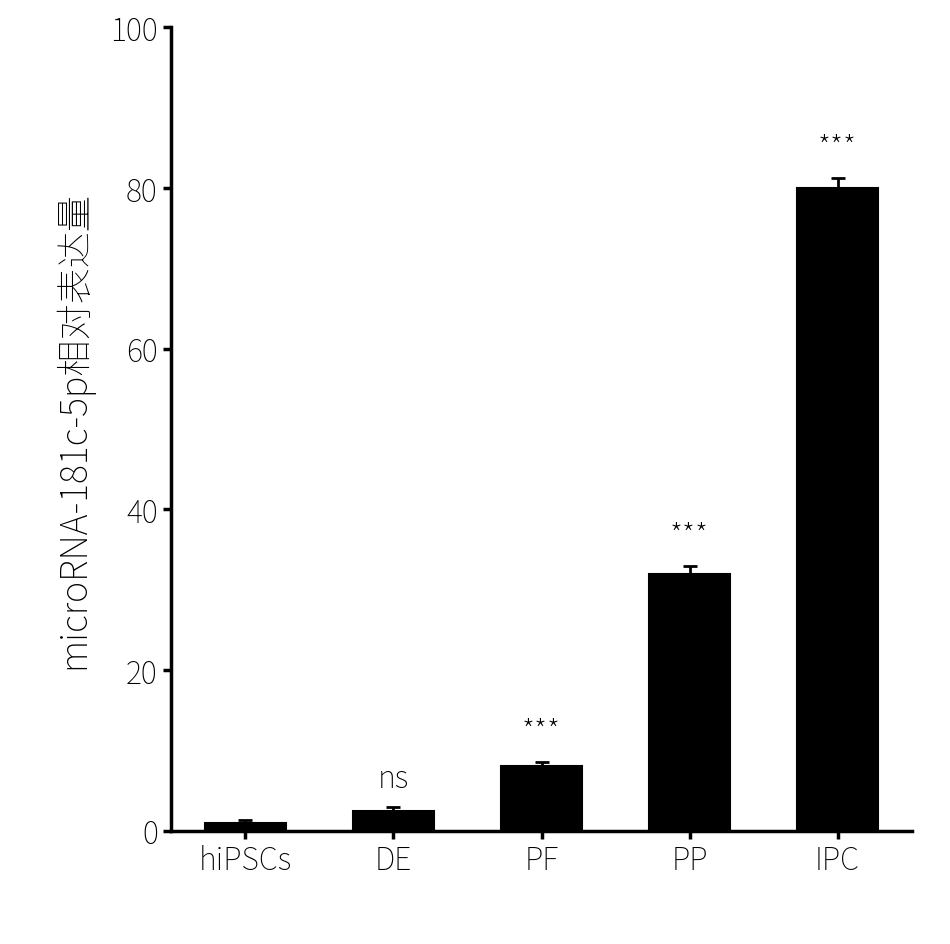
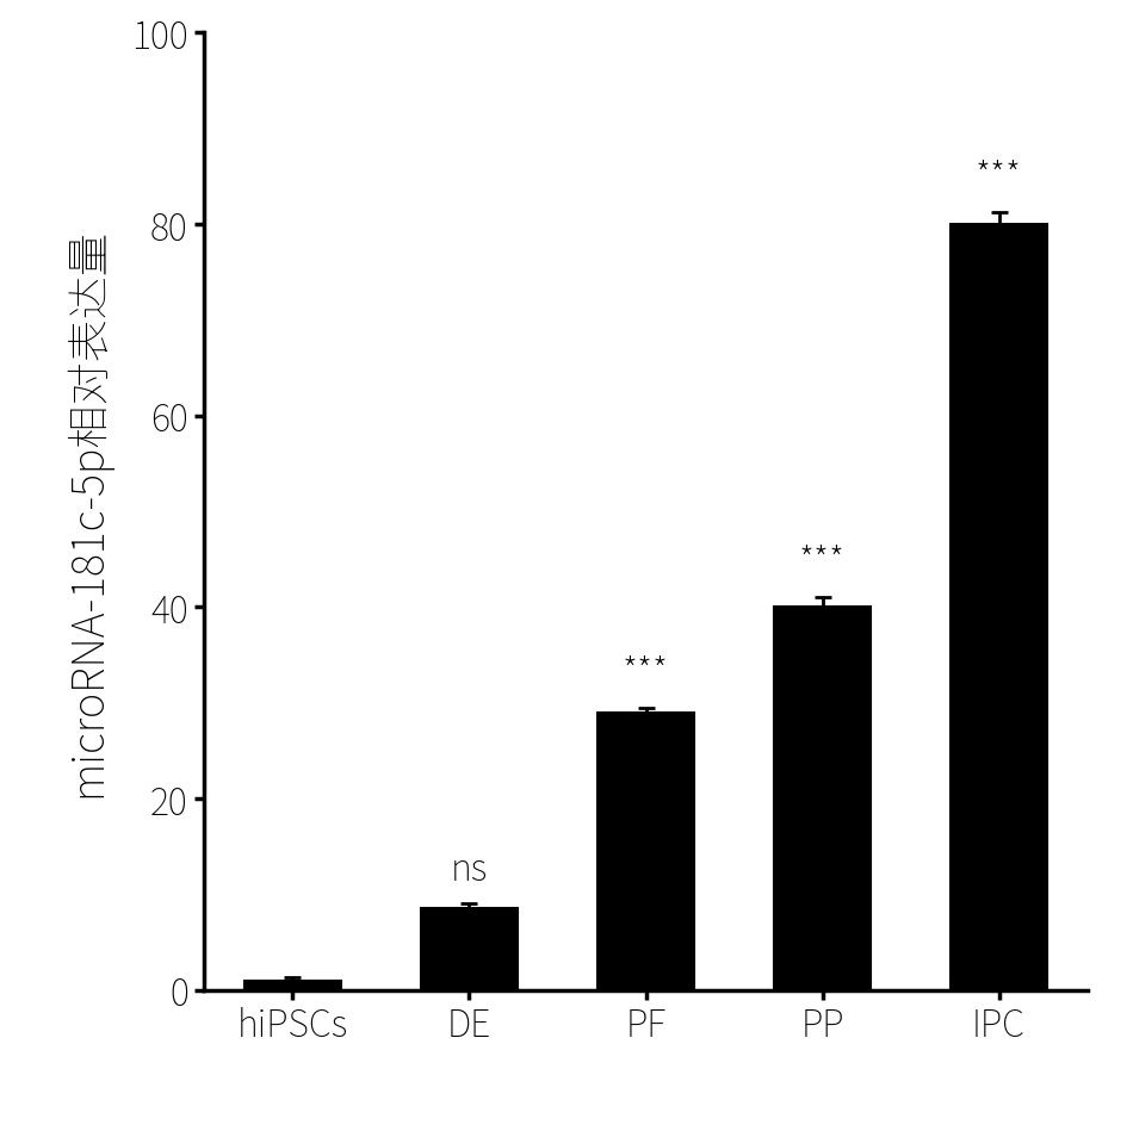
DE: 2.5 -> 8.6
PF: 8.0 -> 29.0
PP: 32.0 -> 40.0
